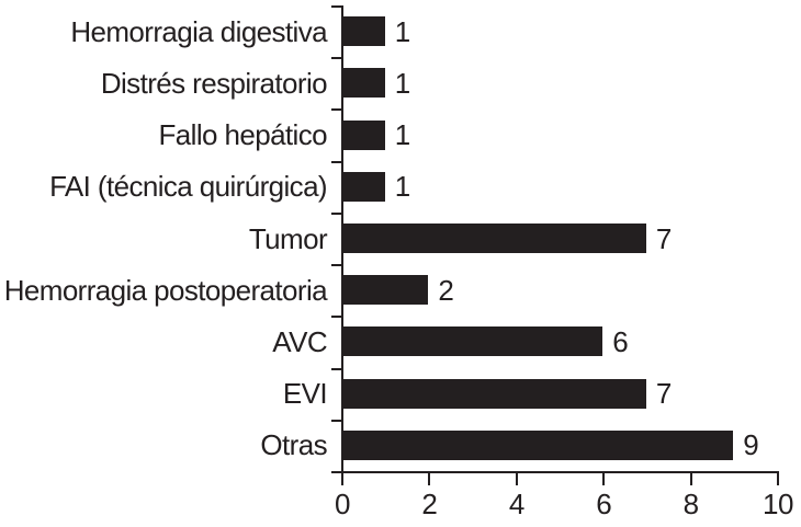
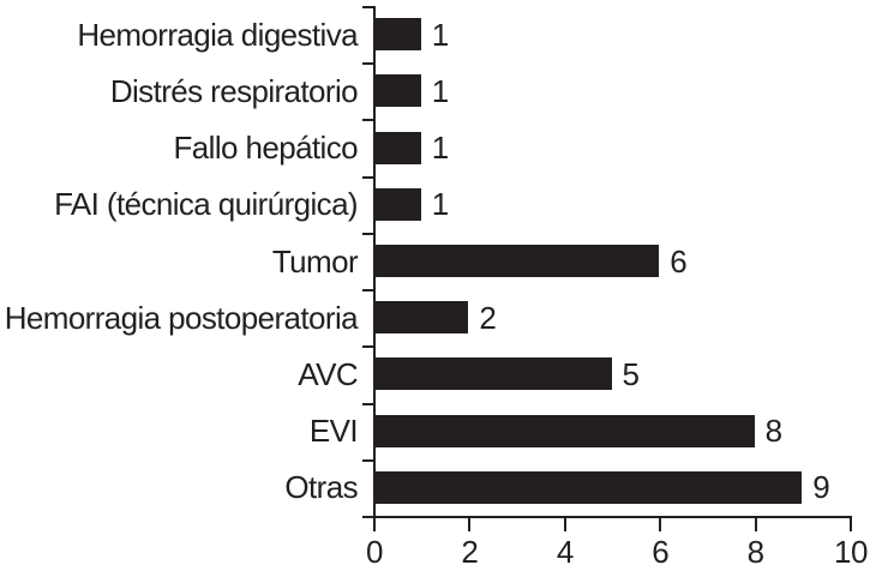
Tumor: 7 -> 6
AVC: 6 -> 5
EVI: 7 -> 8
